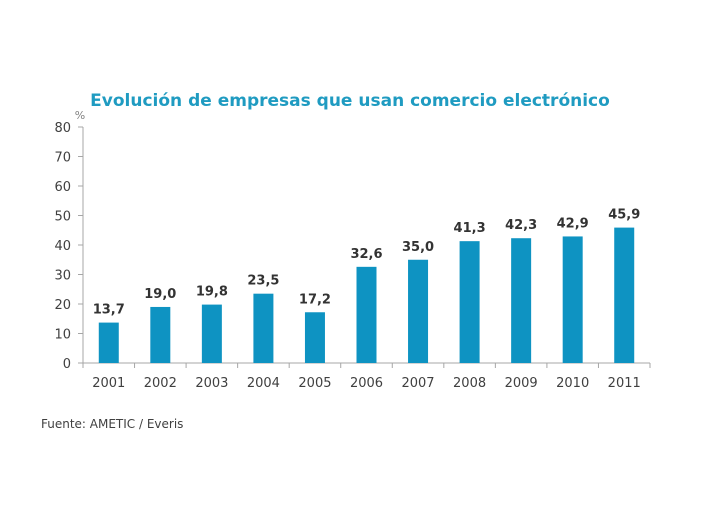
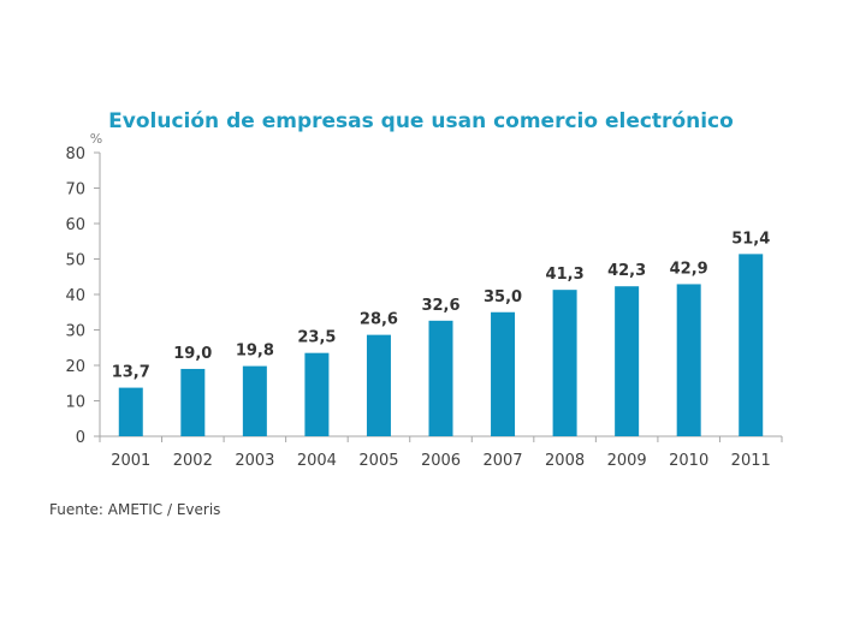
2005: 17,2 -> 28,6
2011: 45,9 -> 51,4
